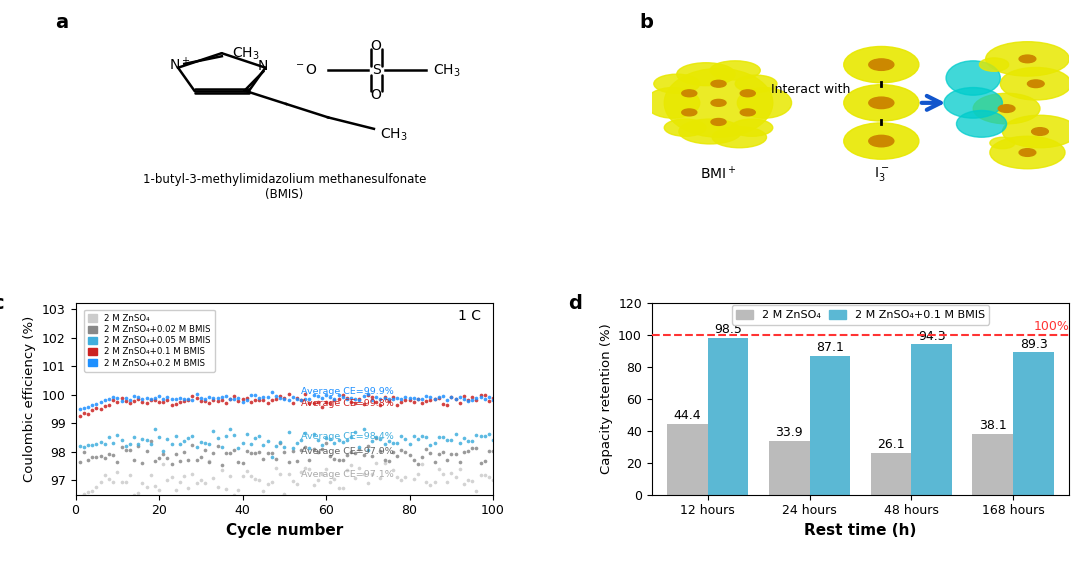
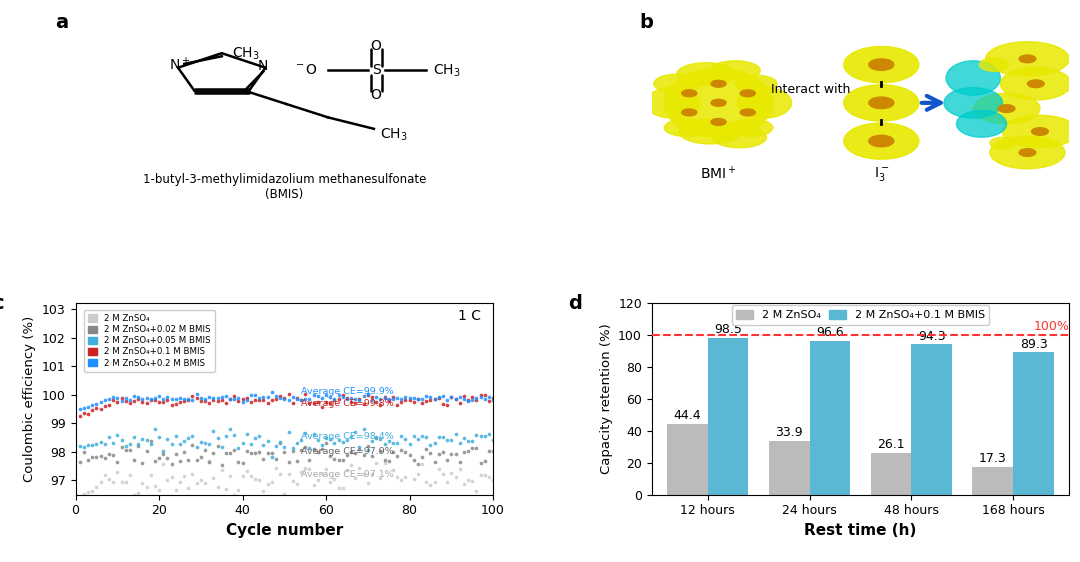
2 M ZnSO₄+0.1 M BMIS/24 hours: 87.1 -> 96.6
2 M ZnSO₄/168 hours: 38.1 -> 17.3
